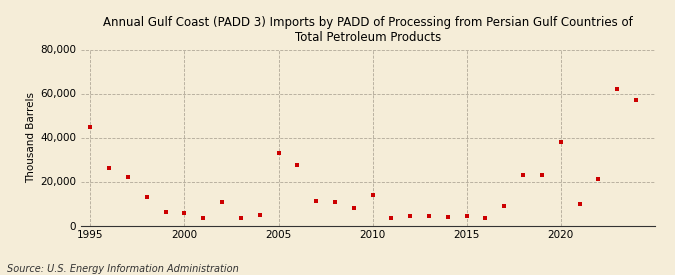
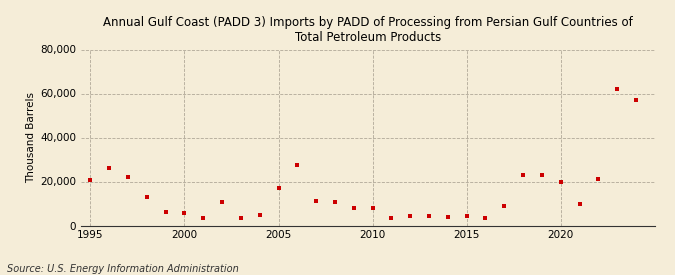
1995: 45,000 -> 20,500
2005: 33,000 -> 17,000
2010: 14,000 -> 8,000
2020: 38,000 -> 20,000
